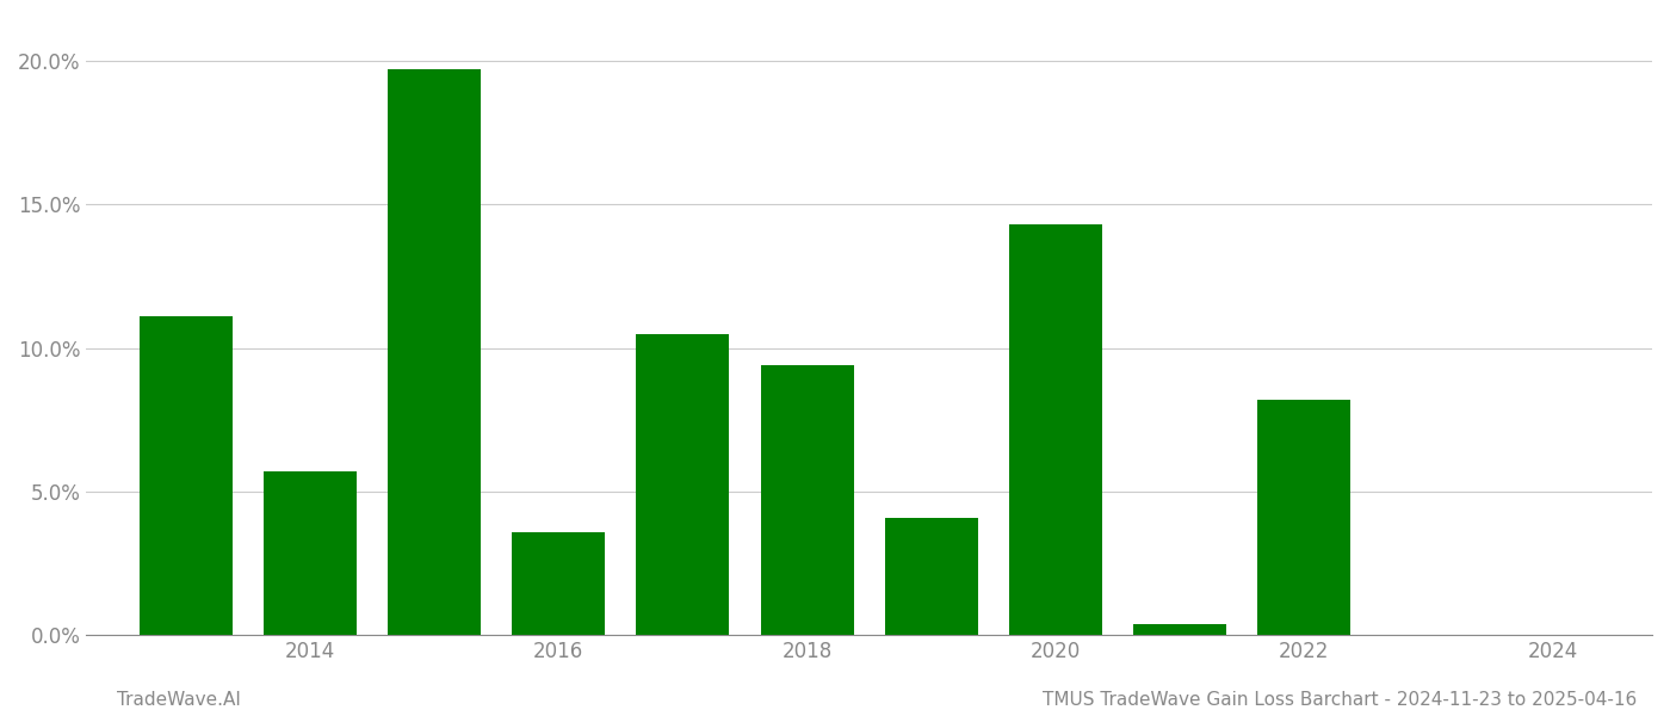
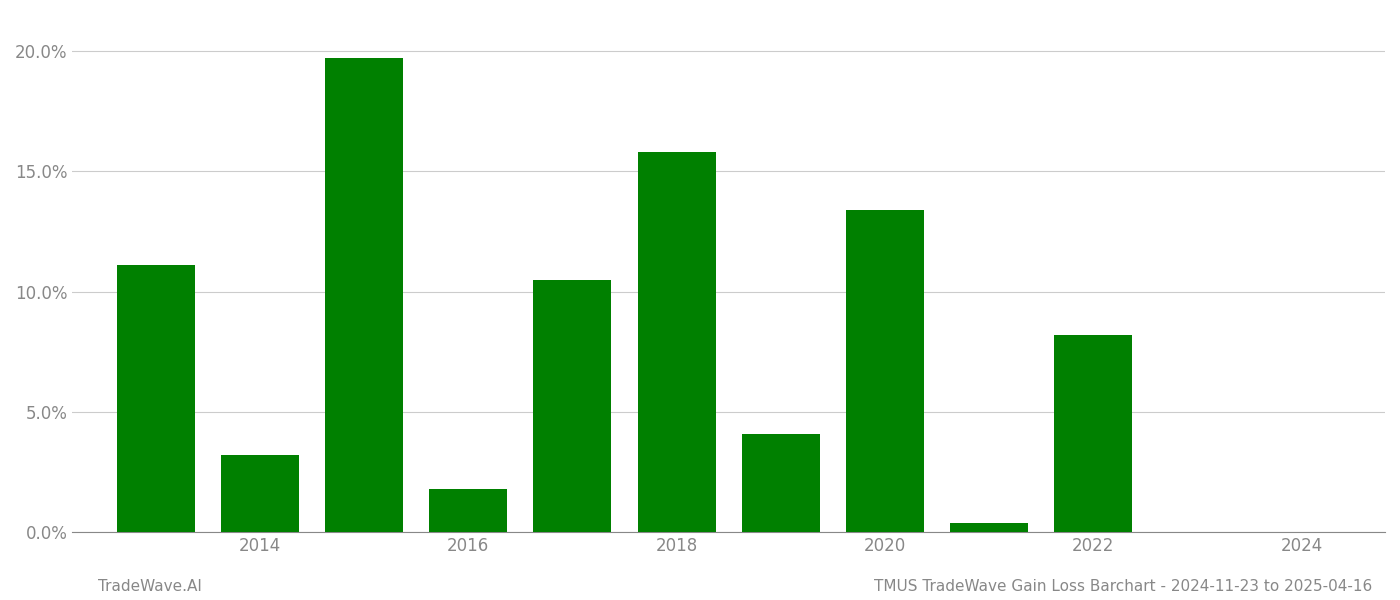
2014: 5.7% -> 3.2%
2016: 3.6% -> 1.8%
2018: 9.4% -> 15.8%
2020: 14.3% -> 13.4%
